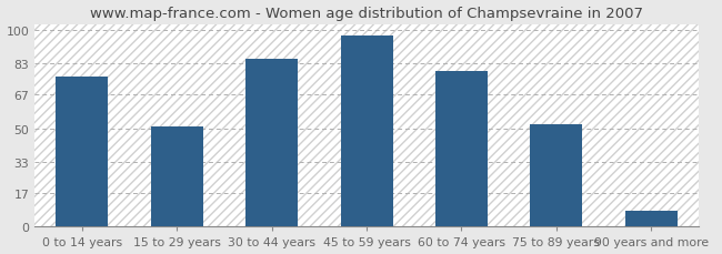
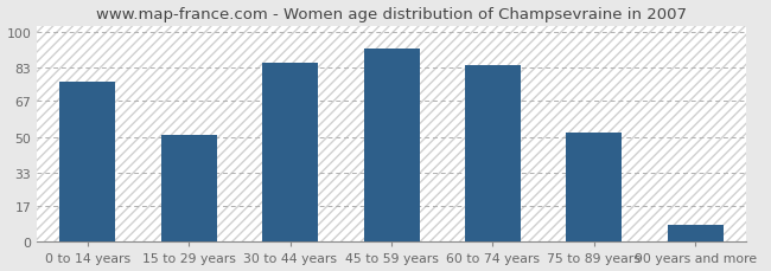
45 to 59 years: 97 -> 92
60 to 74 years: 79 -> 84
